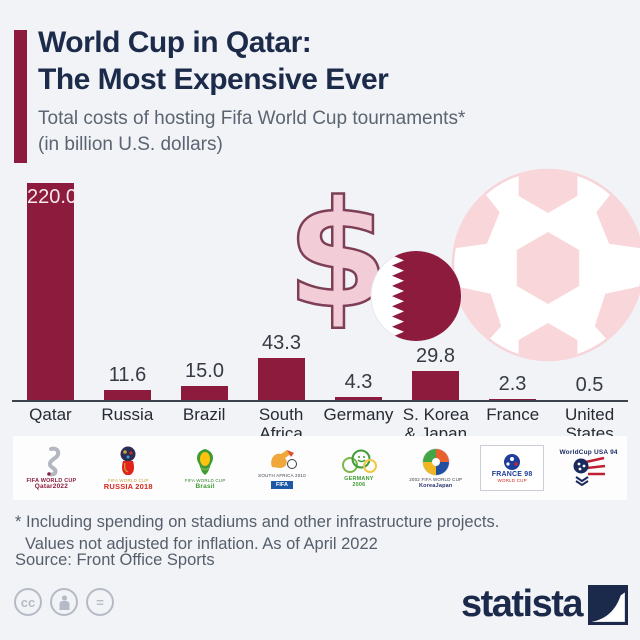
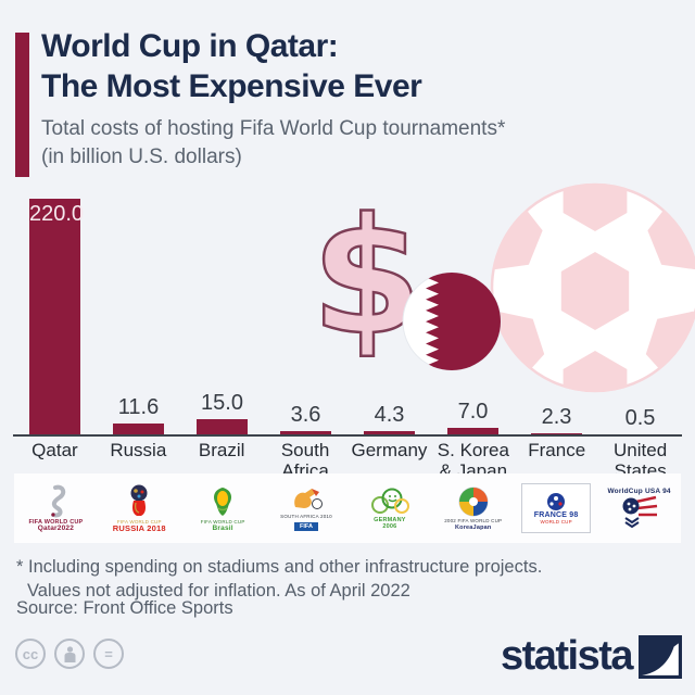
South Africa: 43.3 -> 3.6
S. Korea & Japan: 29.8 -> 7.0
